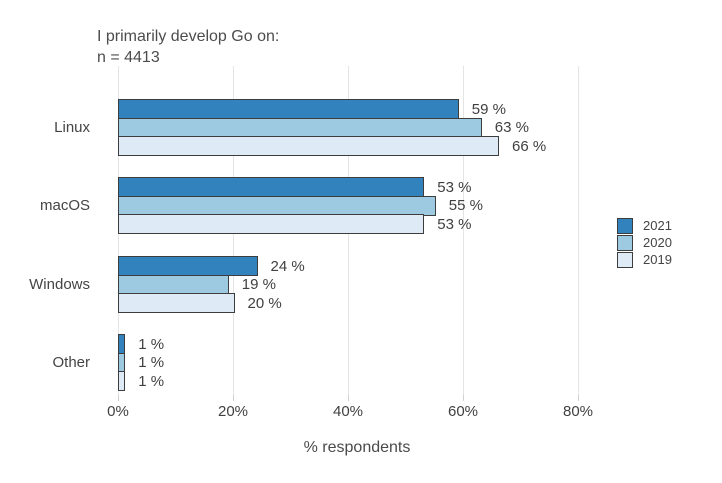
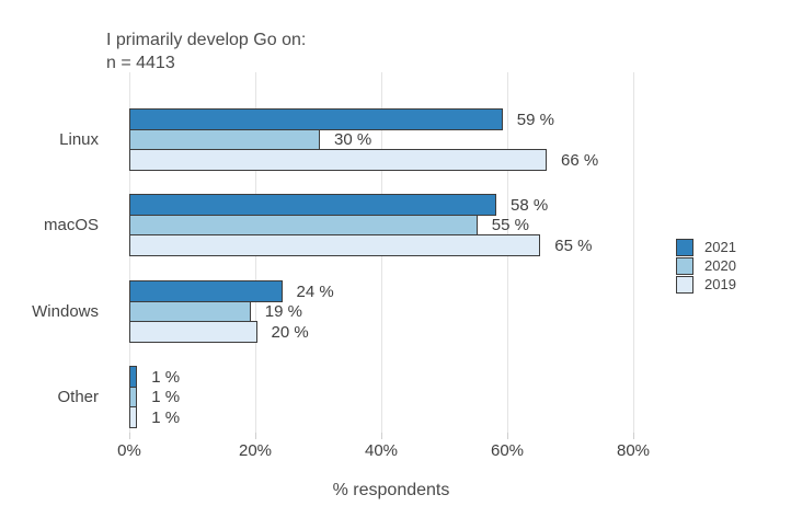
2020/Linux: 63 -> 30
2021/macOS: 53 -> 58
2019/macOS: 53 -> 65
